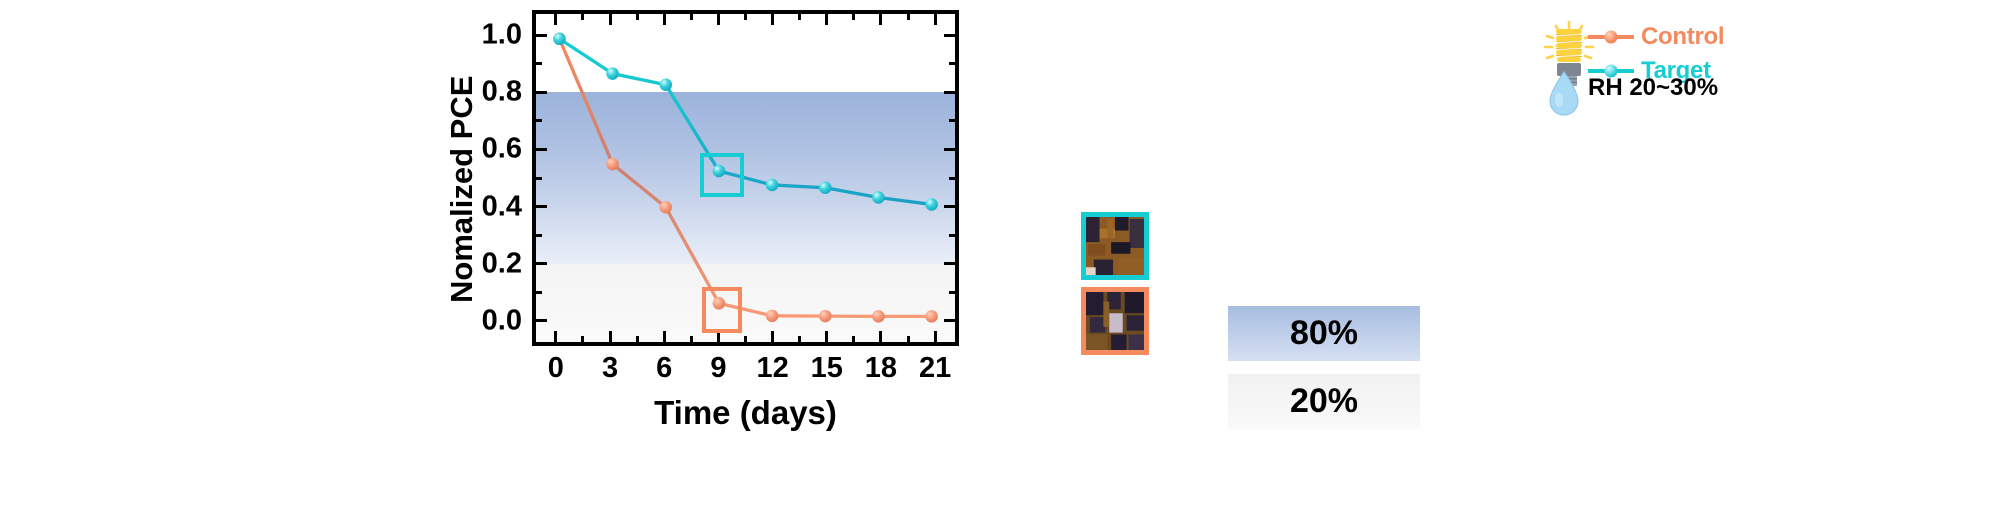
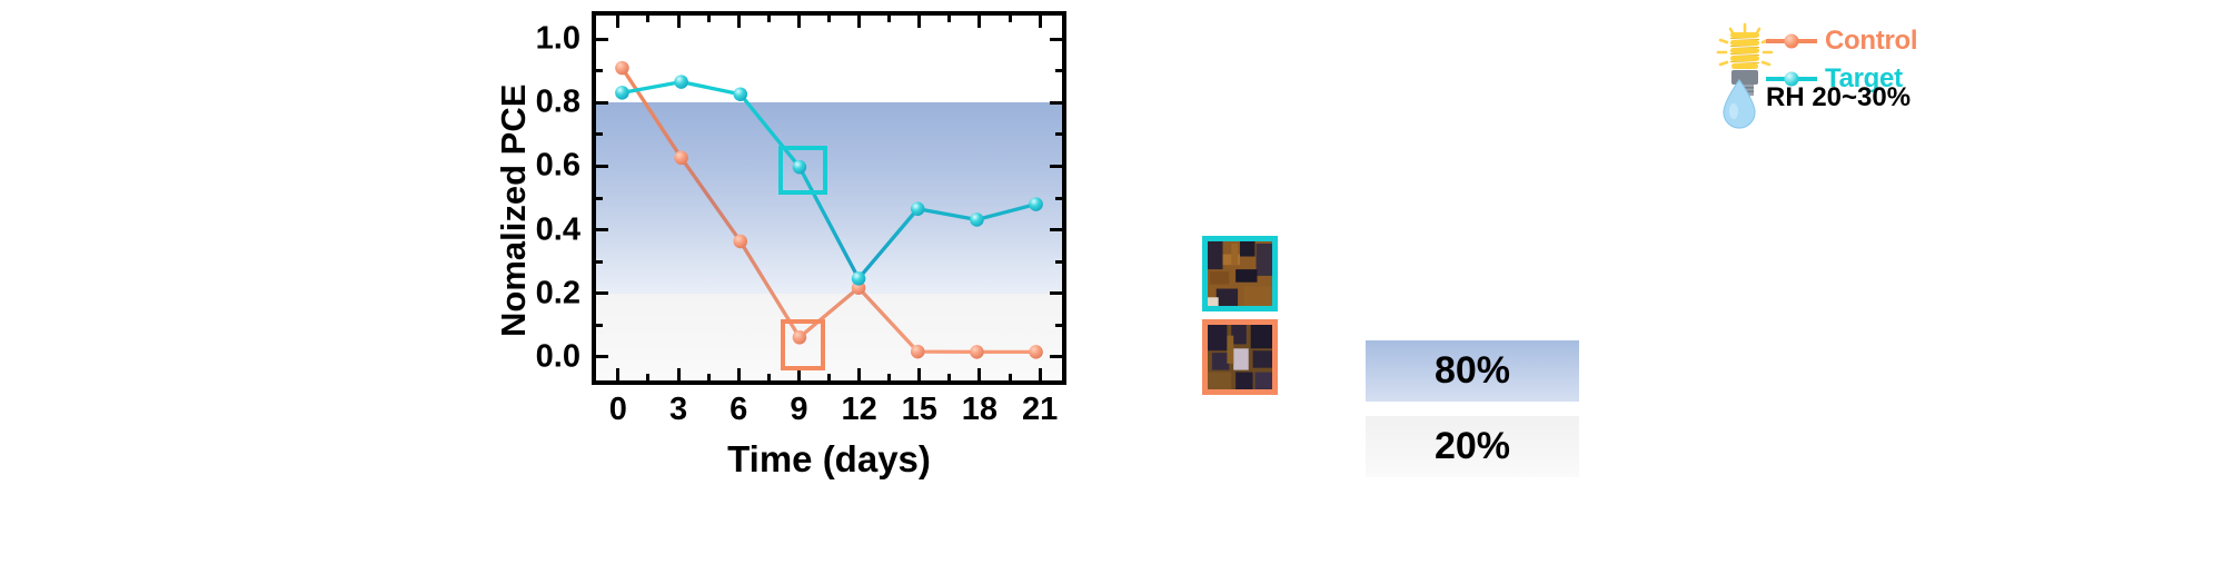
Control/0: 1.00 -> 0.92
Target/0: 1.00 -> 0.84
Control/3: 0.55 -> 0.63
Control/6: 0.40 -> 0.36
Target/9: 0.53 -> 0.60
Control/12: 0.01 -> 0.21
Target/12: 0.47 -> 0.24
Target/21: 0.41 -> 0.48
